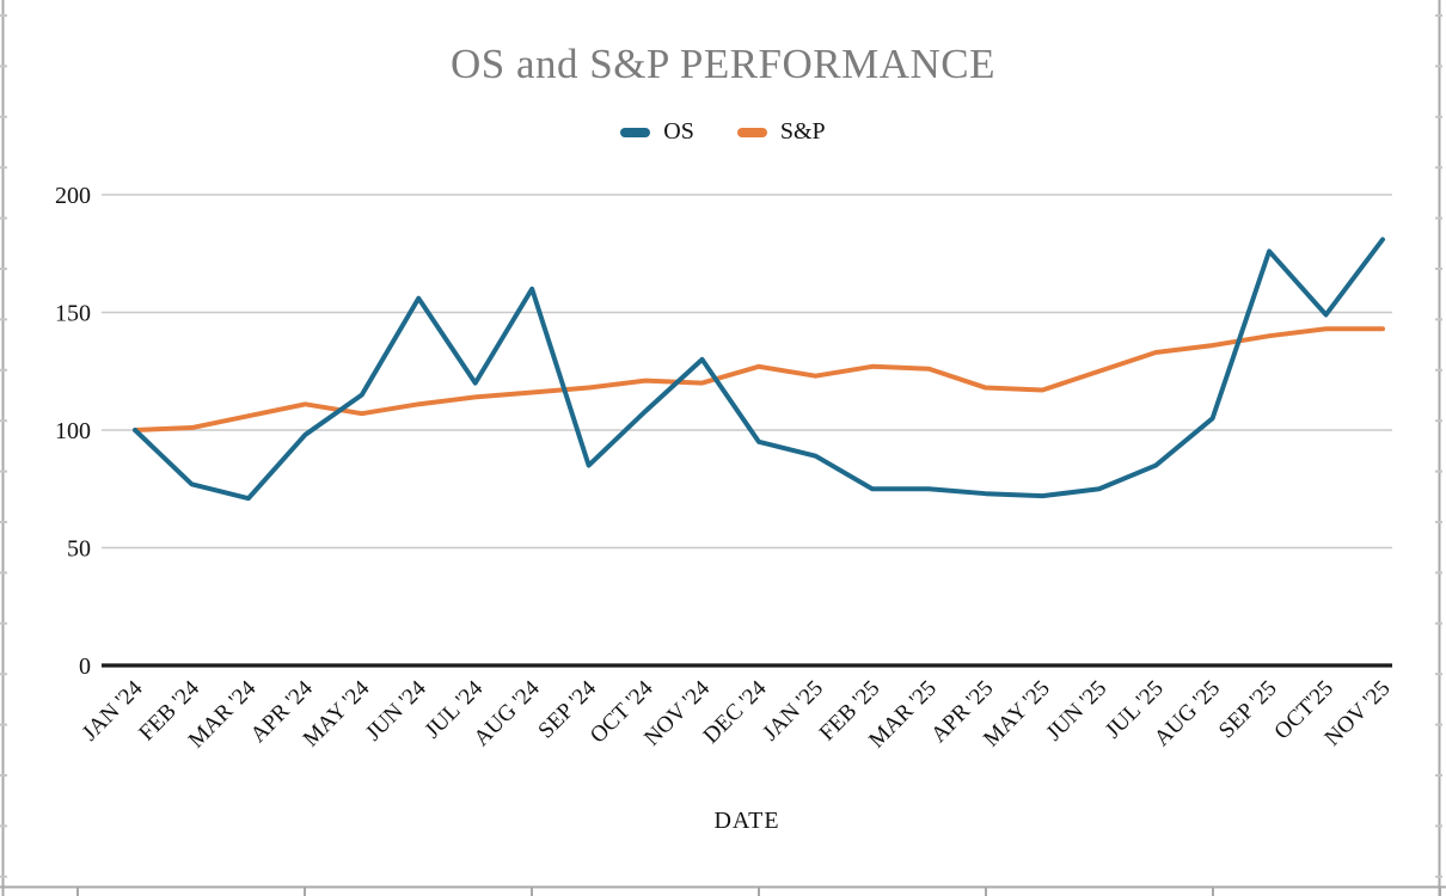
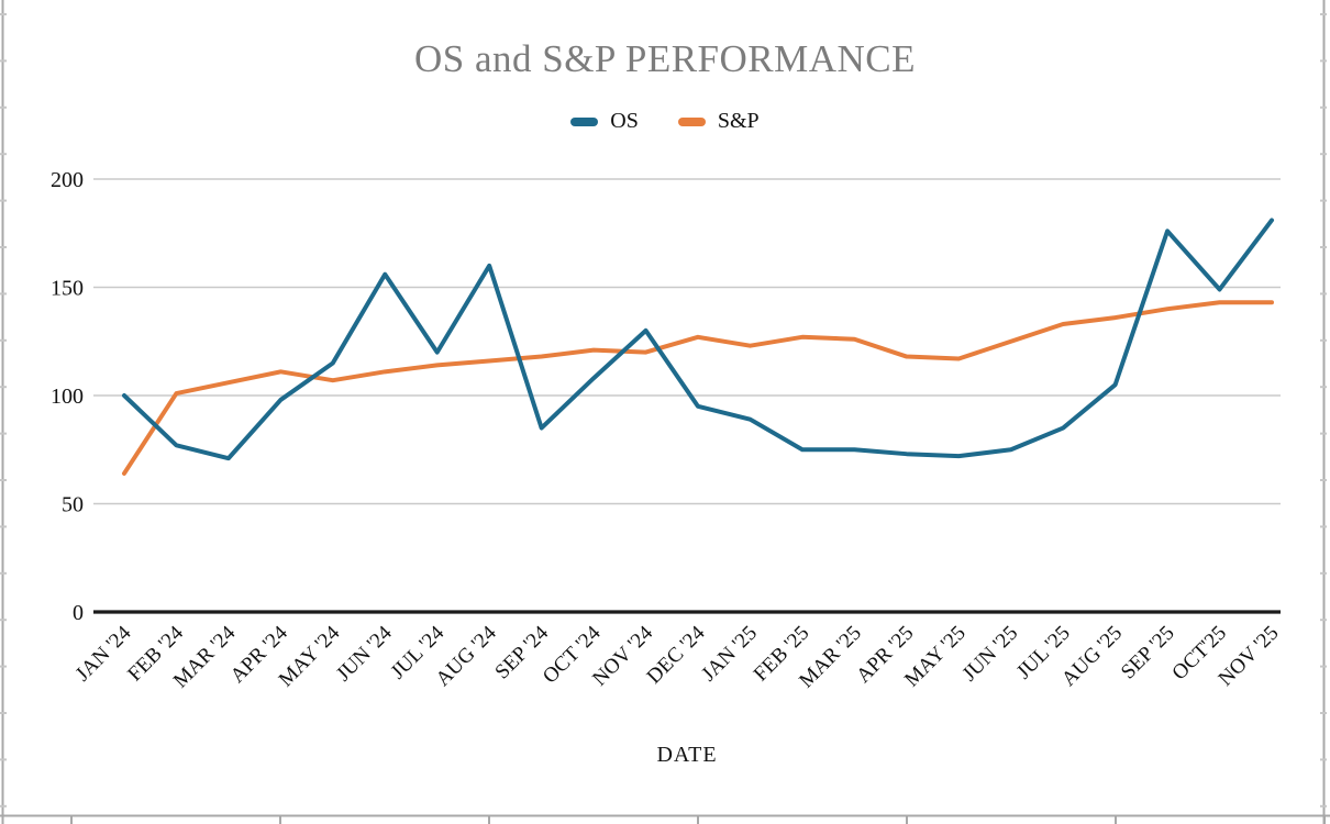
S&P/JAN '24: 100 -> 64
